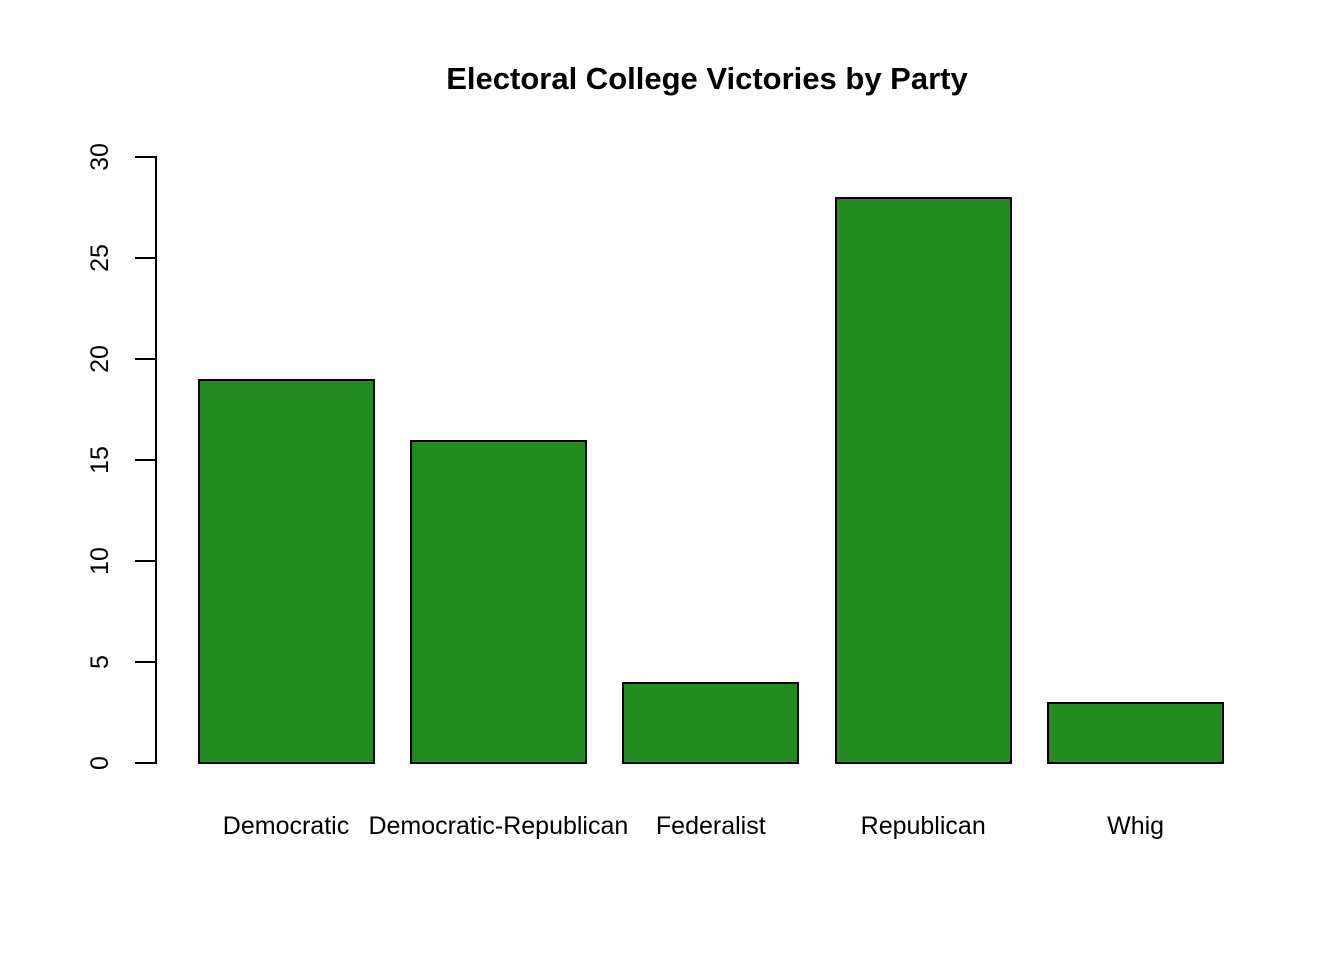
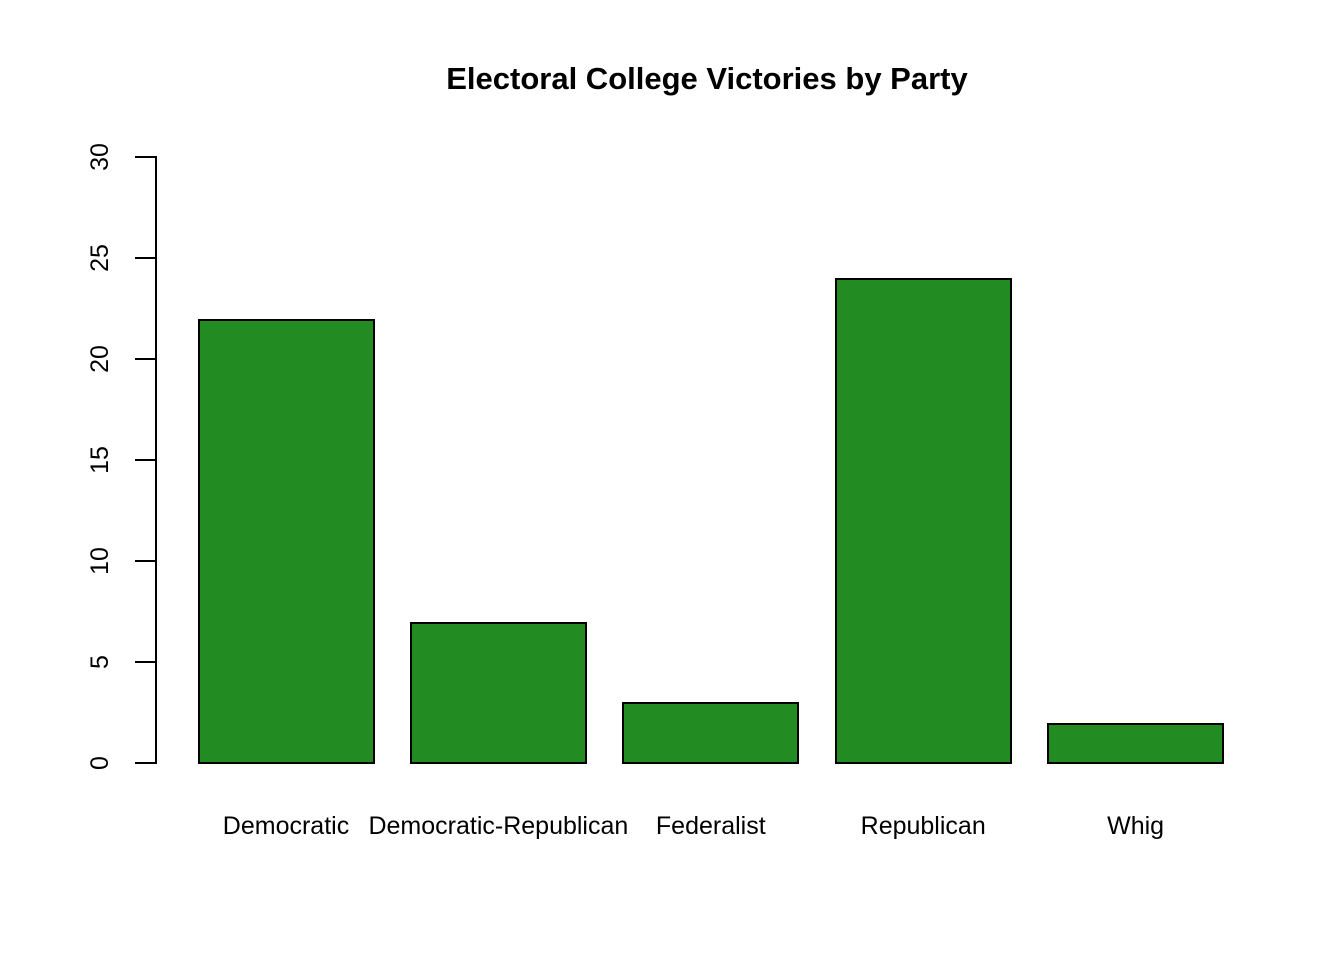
Democratic: 19 -> 22
Democratic-Republican: 16 -> 7
Federalist: 4 -> 3
Republican: 28 -> 24
Whig: 3 -> 2
